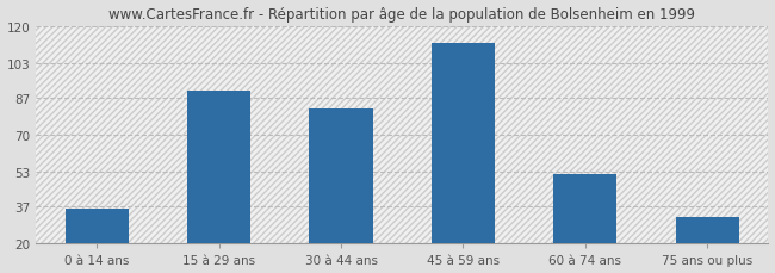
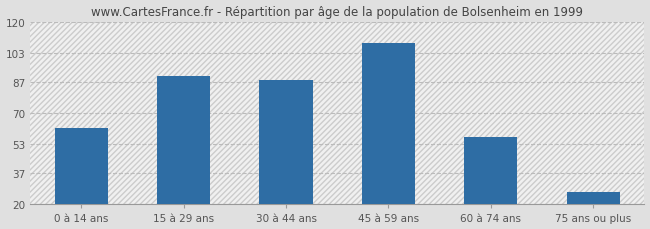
0 à 14 ans: 36 -> 62
30 à 44 ans: 82 -> 88
45 à 59 ans: 112 -> 108
60 à 74 ans: 52 -> 57
75 ans ou plus: 32 -> 27
